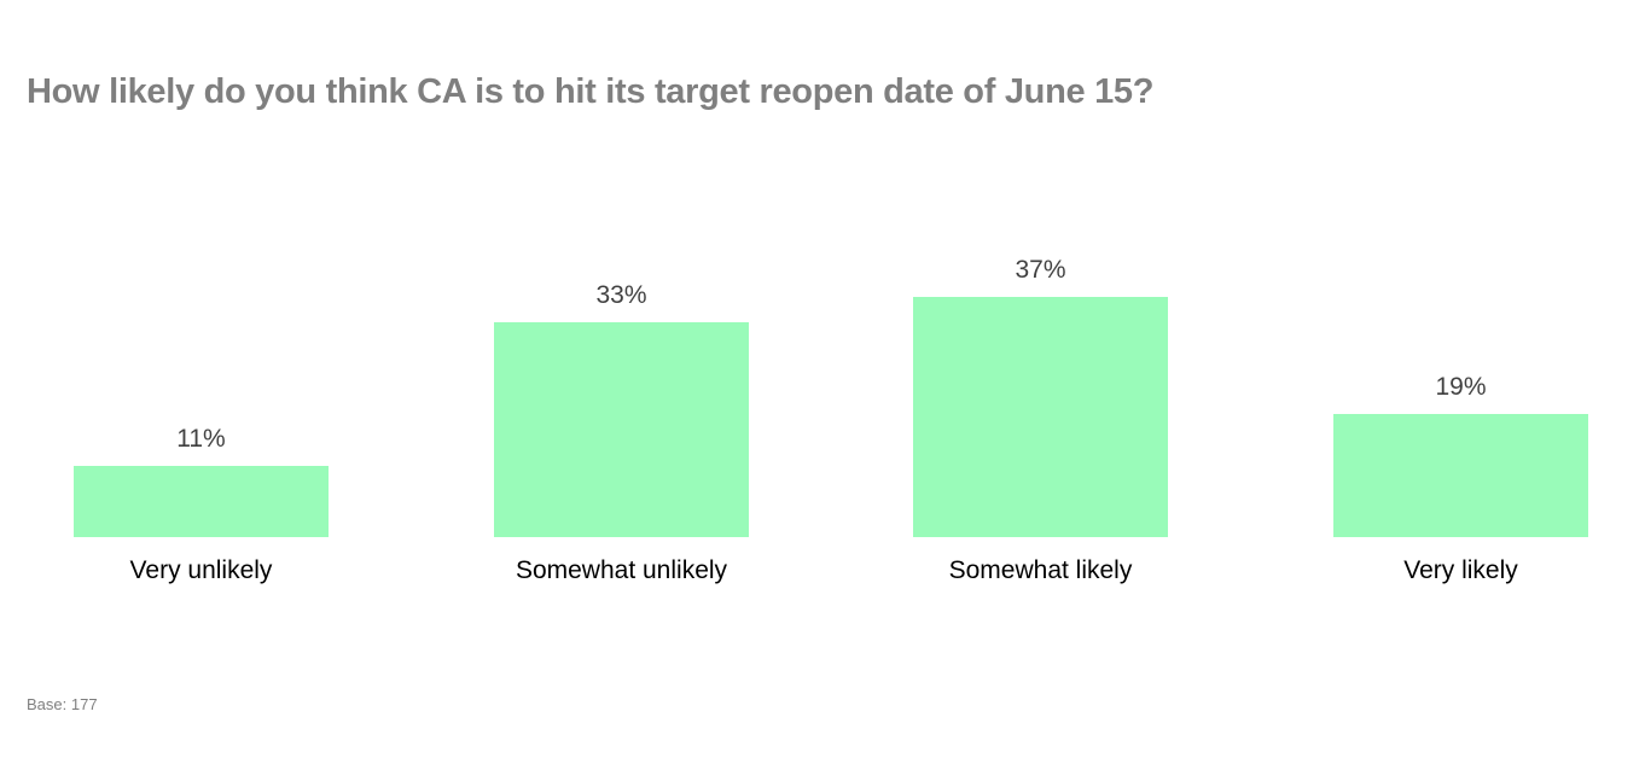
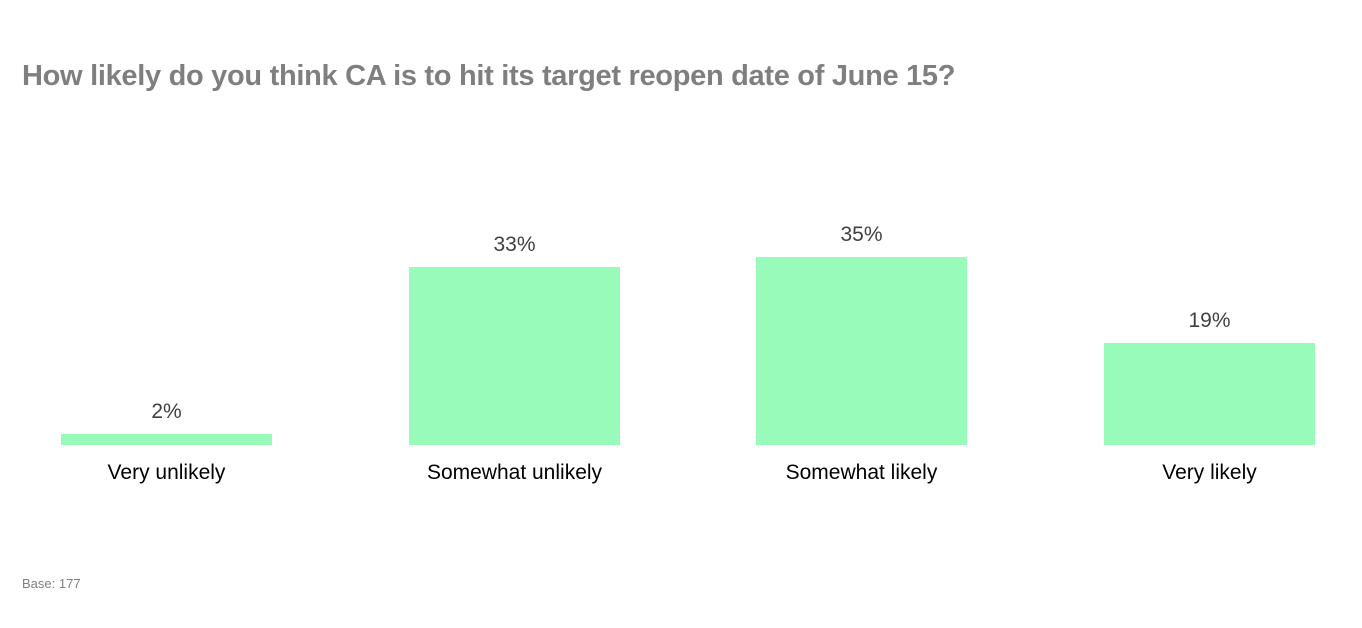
Very unlikely: 11% -> 2%
Somewhat likely: 37% -> 35%
